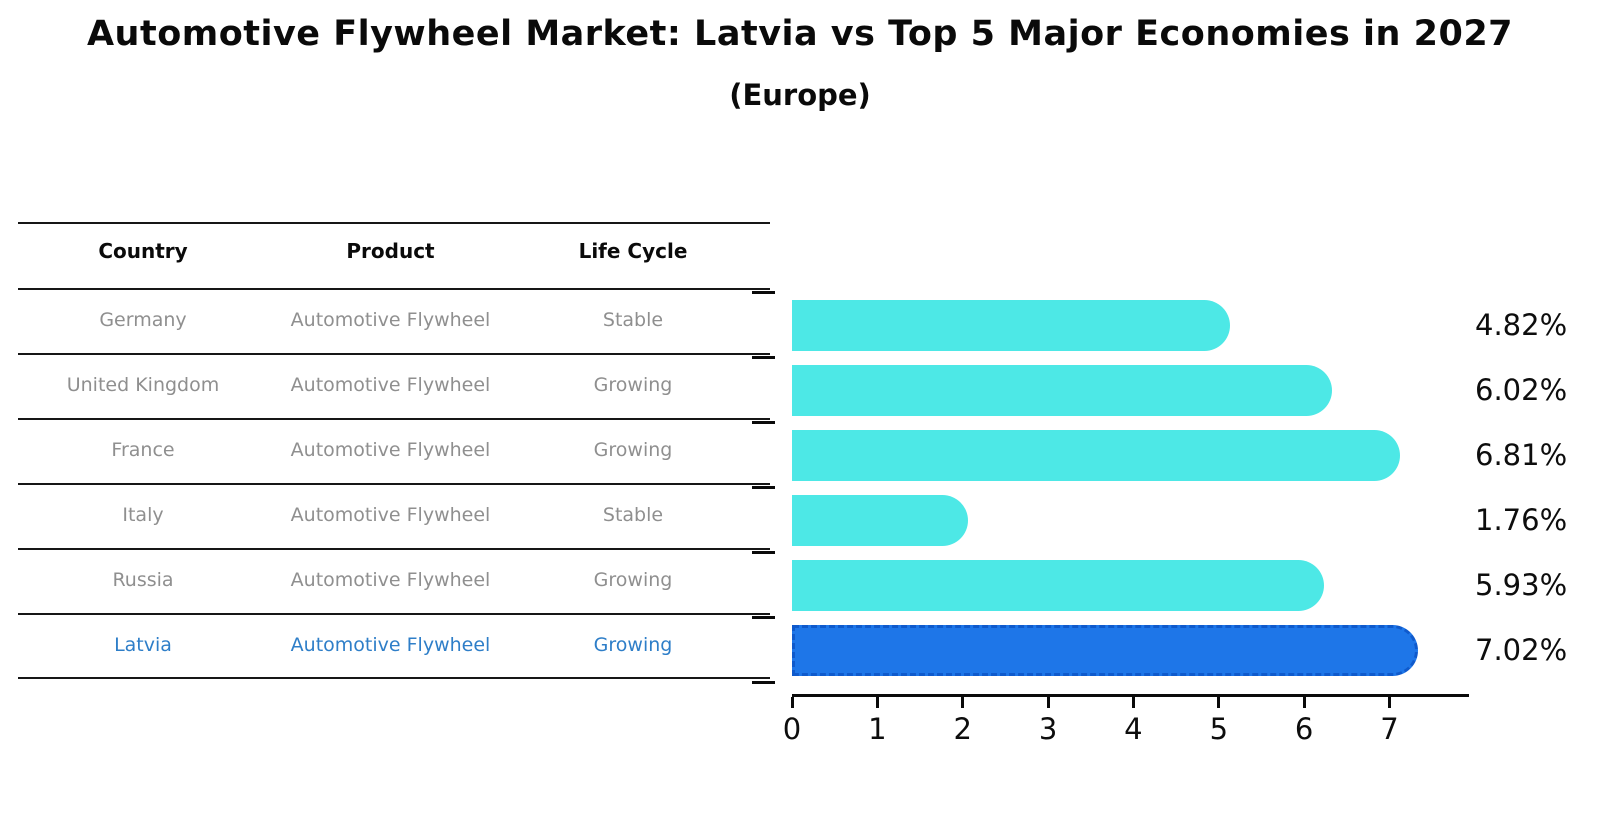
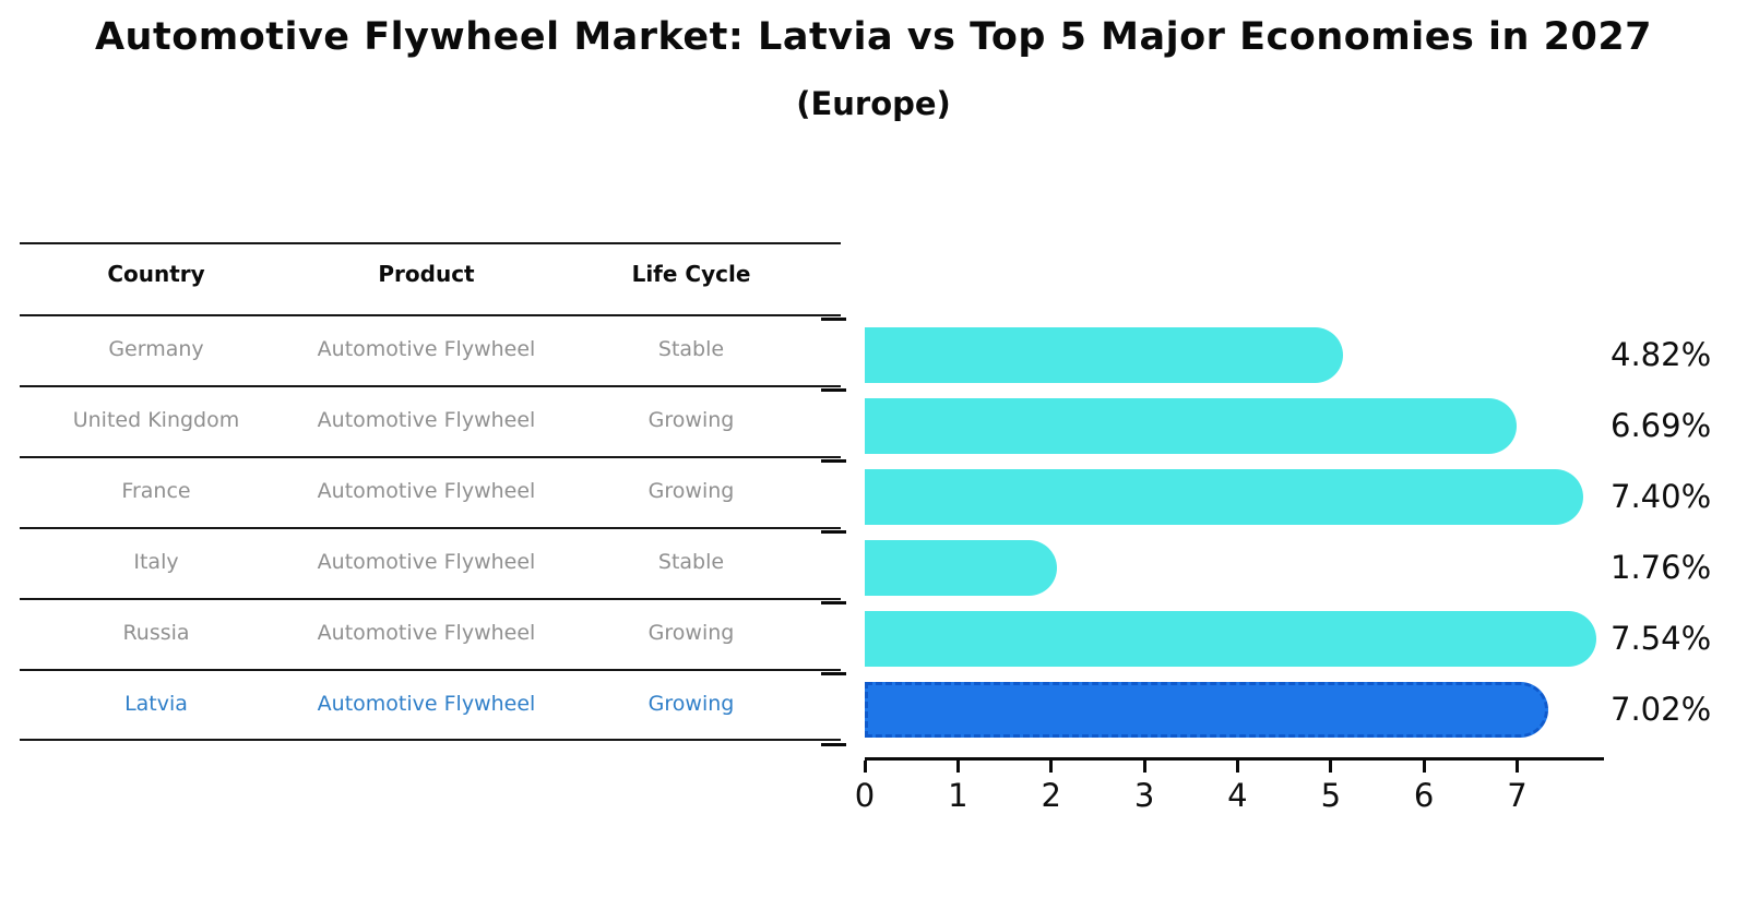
United Kingdom: 6.02% -> 6.69%
France: 6.81% -> 7.40%
Russia: 5.93% -> 7.54%
